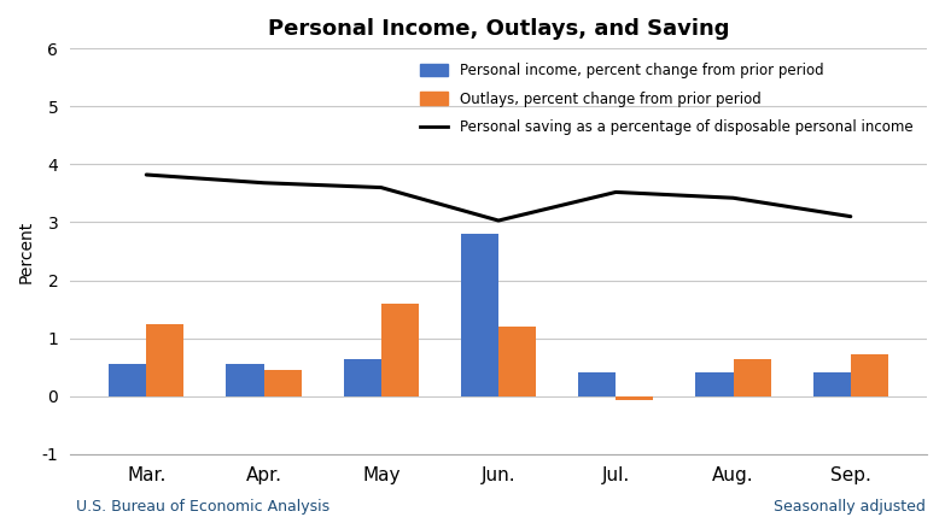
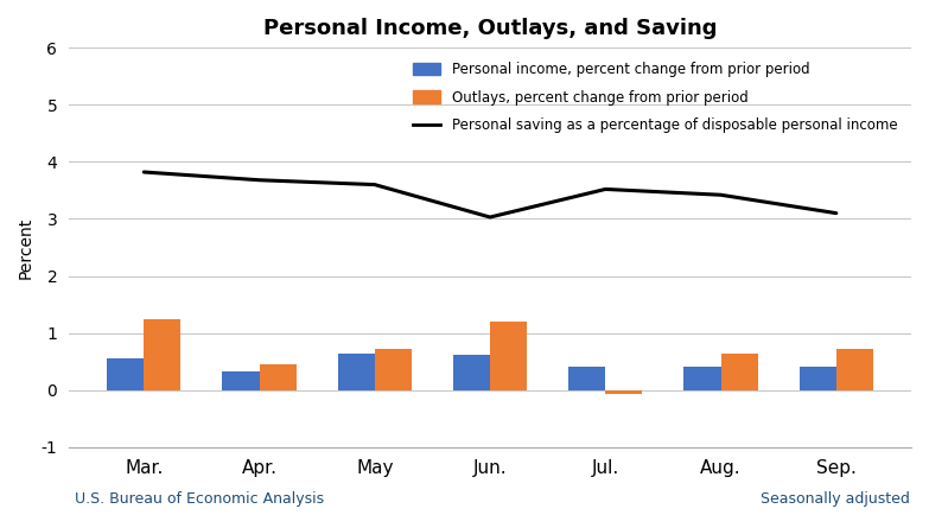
Personal income, percent change from prior period/Apr.: 0.55 -> 0.32
Outlays, percent change from prior period/May: 1.60 -> 0.72
Personal income, percent change from prior period/Jun.: 2.80 -> 0.62
